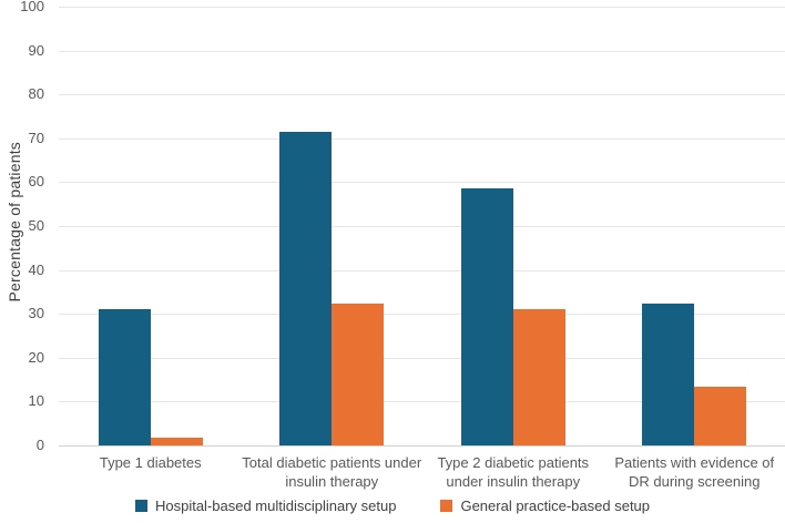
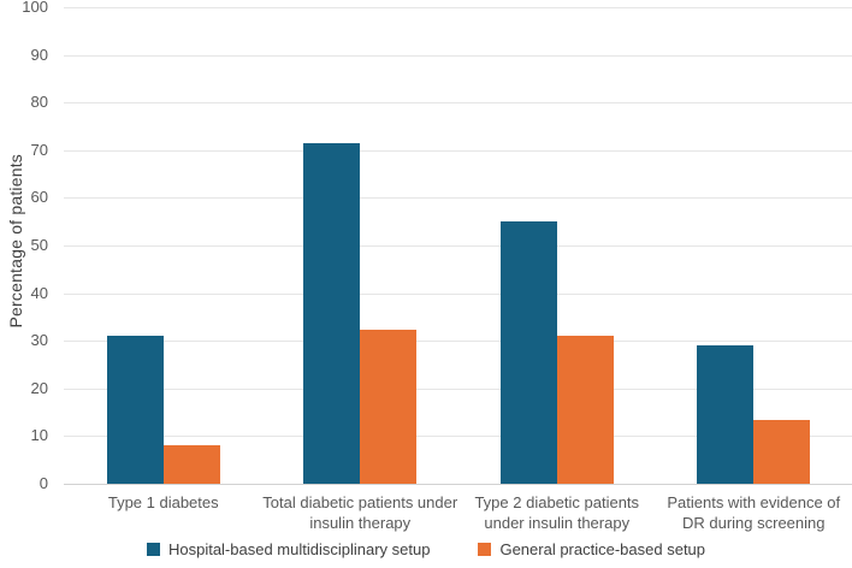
General practice-based setup/Type 1 diabetes: 2 -> 8
Hospital-based multidisciplinary setup/Type 2 diabetic patients under insulin therapy: 59 -> 55
Hospital-based multidisciplinary setup/Patients with evidence of DR during screening: 32 -> 29
